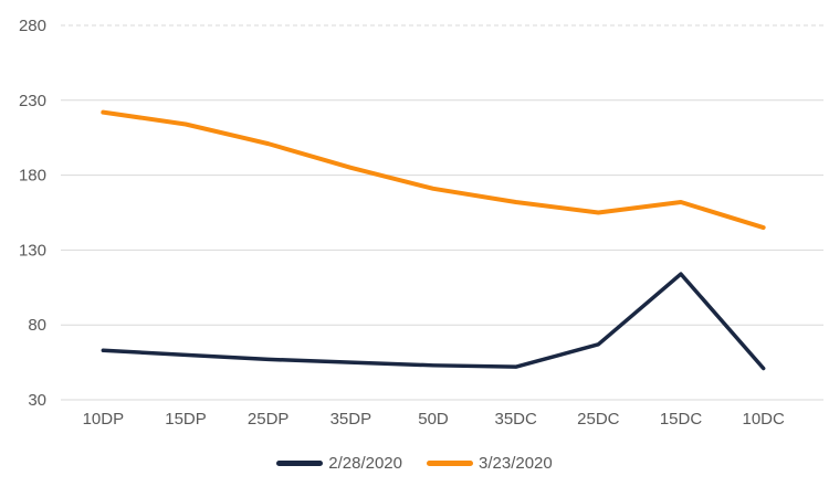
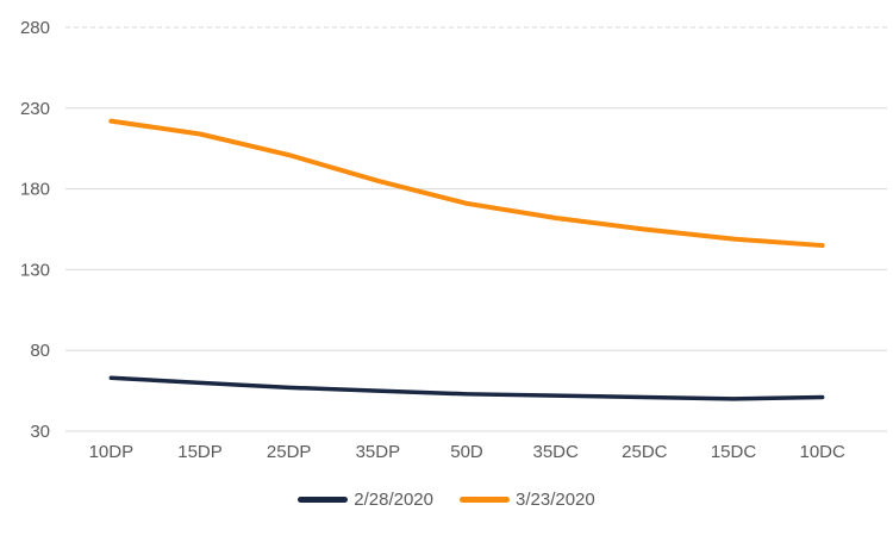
2/28/2020/25DC: 67 -> 51
2/28/2020/15DC: 114 -> 50
3/23/2020/15DC: 162 -> 149
